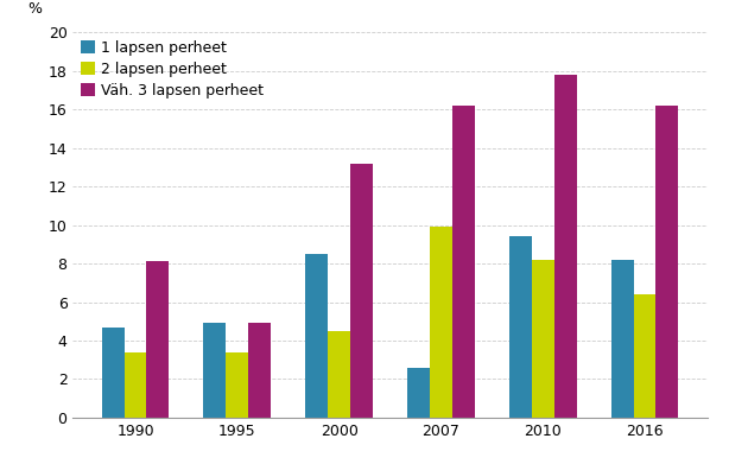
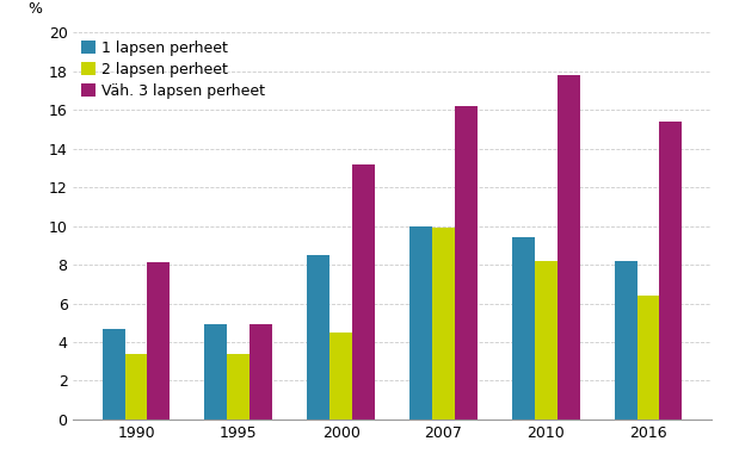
1 lapsen perheet/2007: 2.6 -> 10.0
Väh. 3 lapsen perheet/2016: 16.2 -> 15.4
